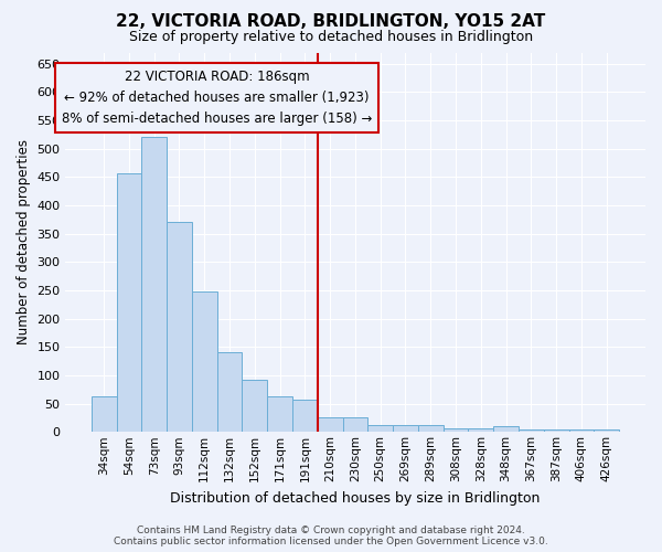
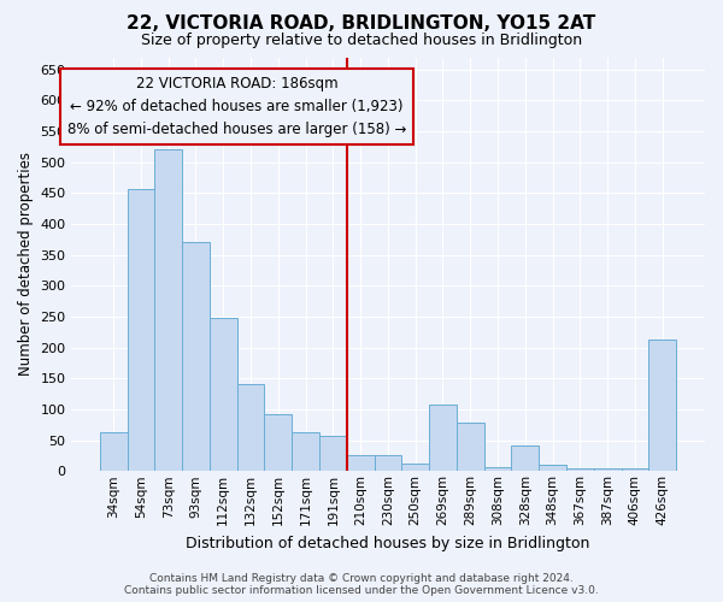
269sqm: 12 -> 108
289sqm: 12 -> 78
328sqm: 7 -> 42
426sqm: 4 -> 212
